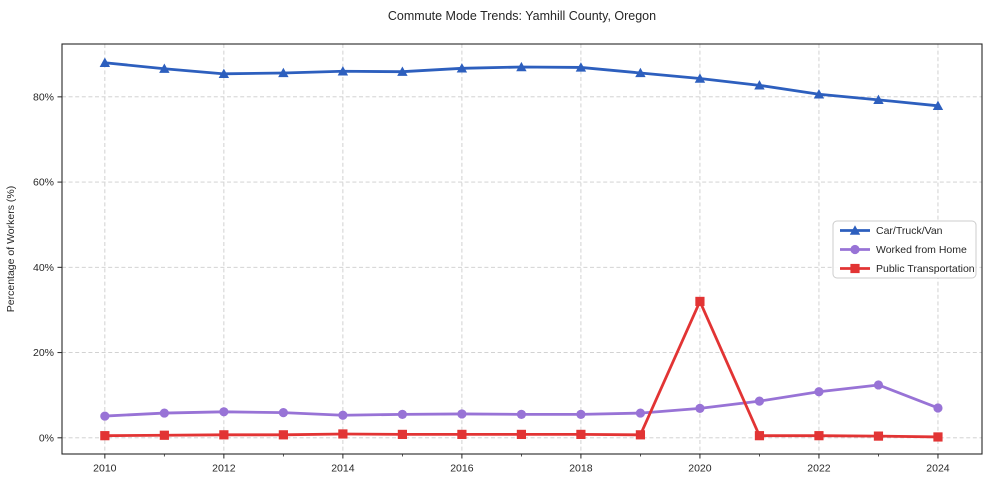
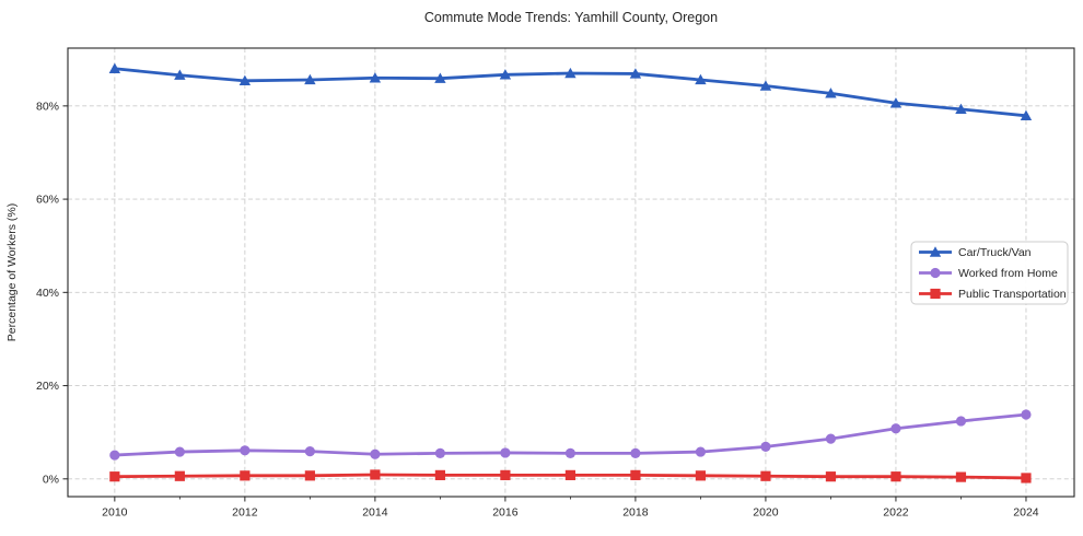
Public Transportation/2020: 32% -> 1%
Worked from Home/2024: 7% -> 14%
